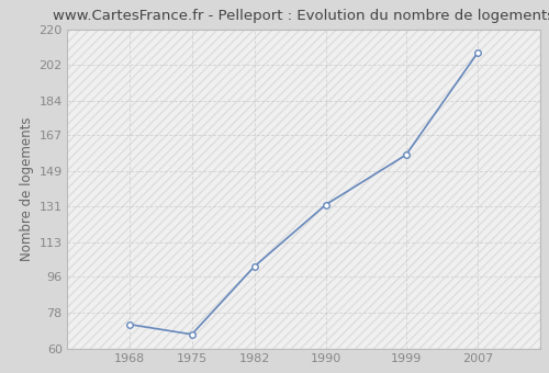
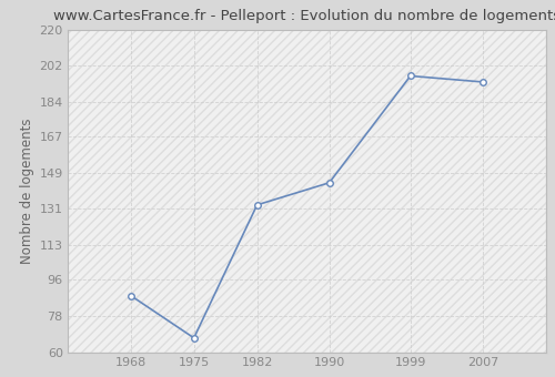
1968: 72 -> 88
1982: 101 -> 133
1990: 132 -> 144
1999: 157 -> 197
2007: 208 -> 194
